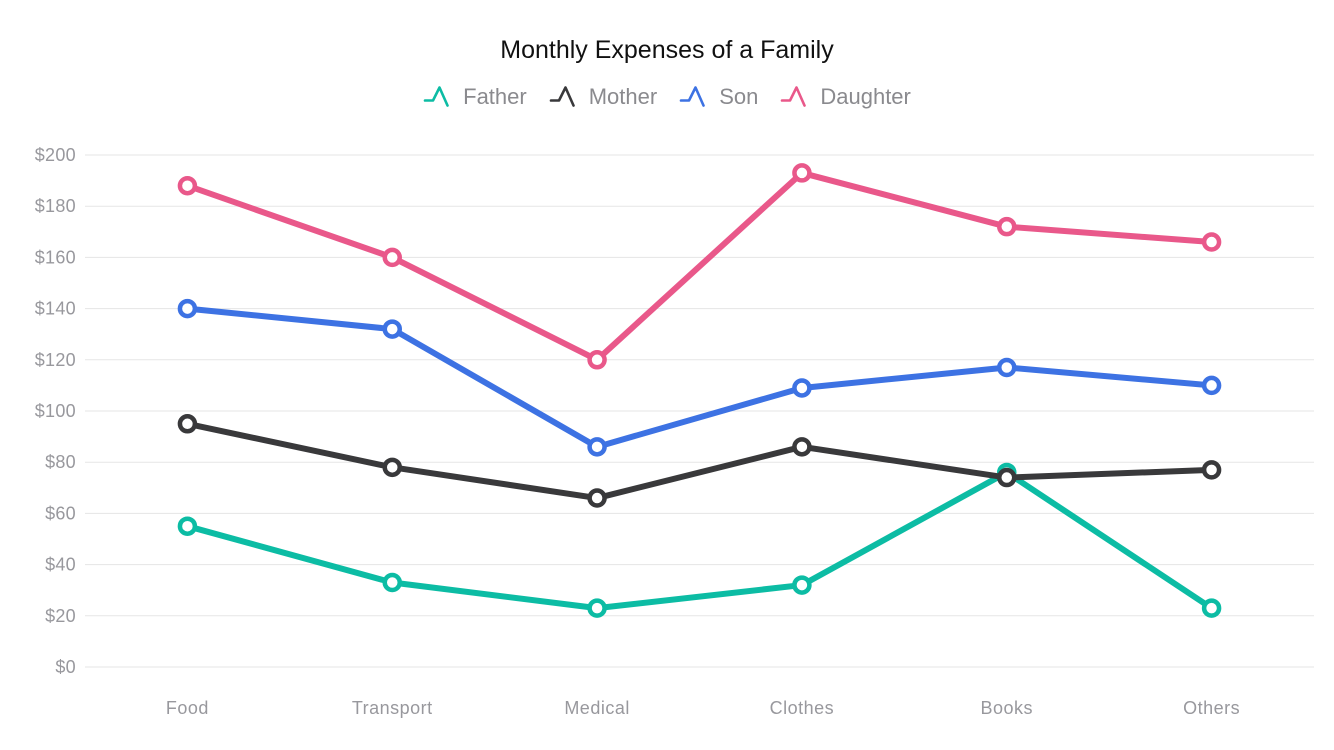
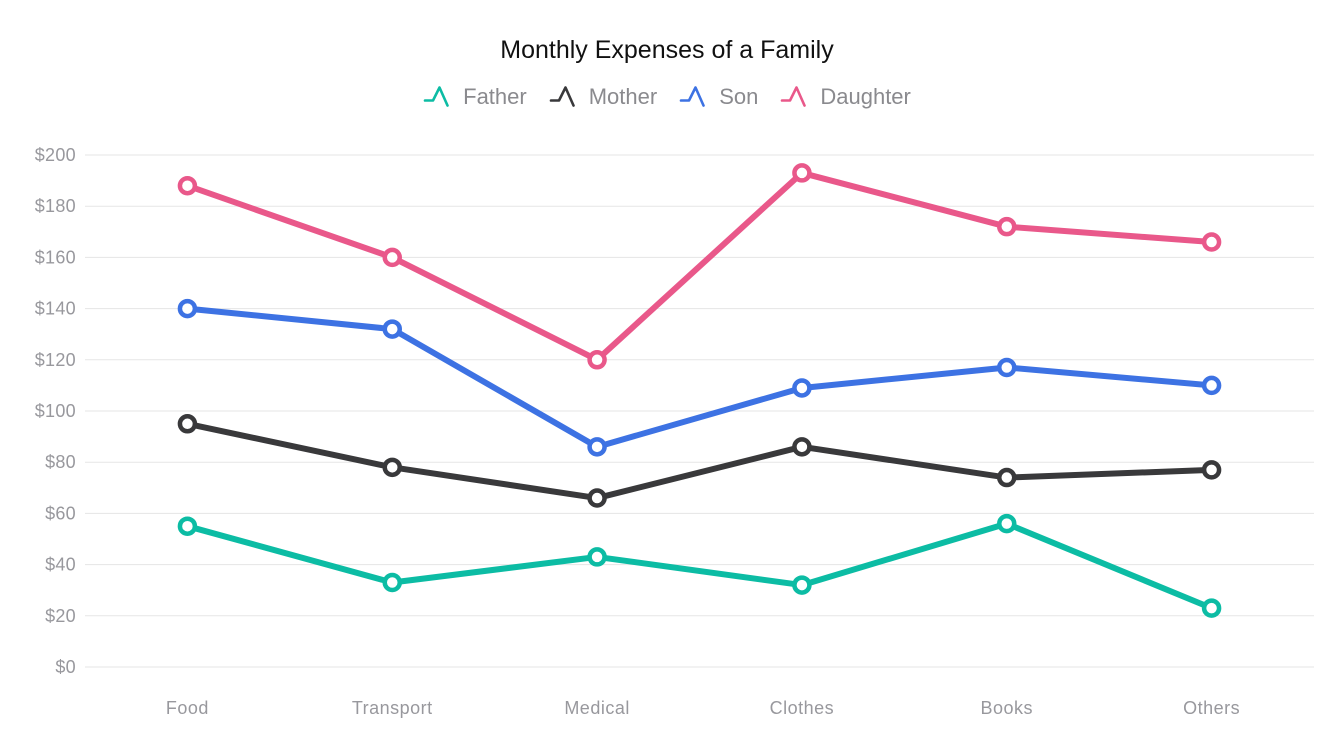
Father/Medical: $23 -> $43
Father/Books: $76 -> $56
